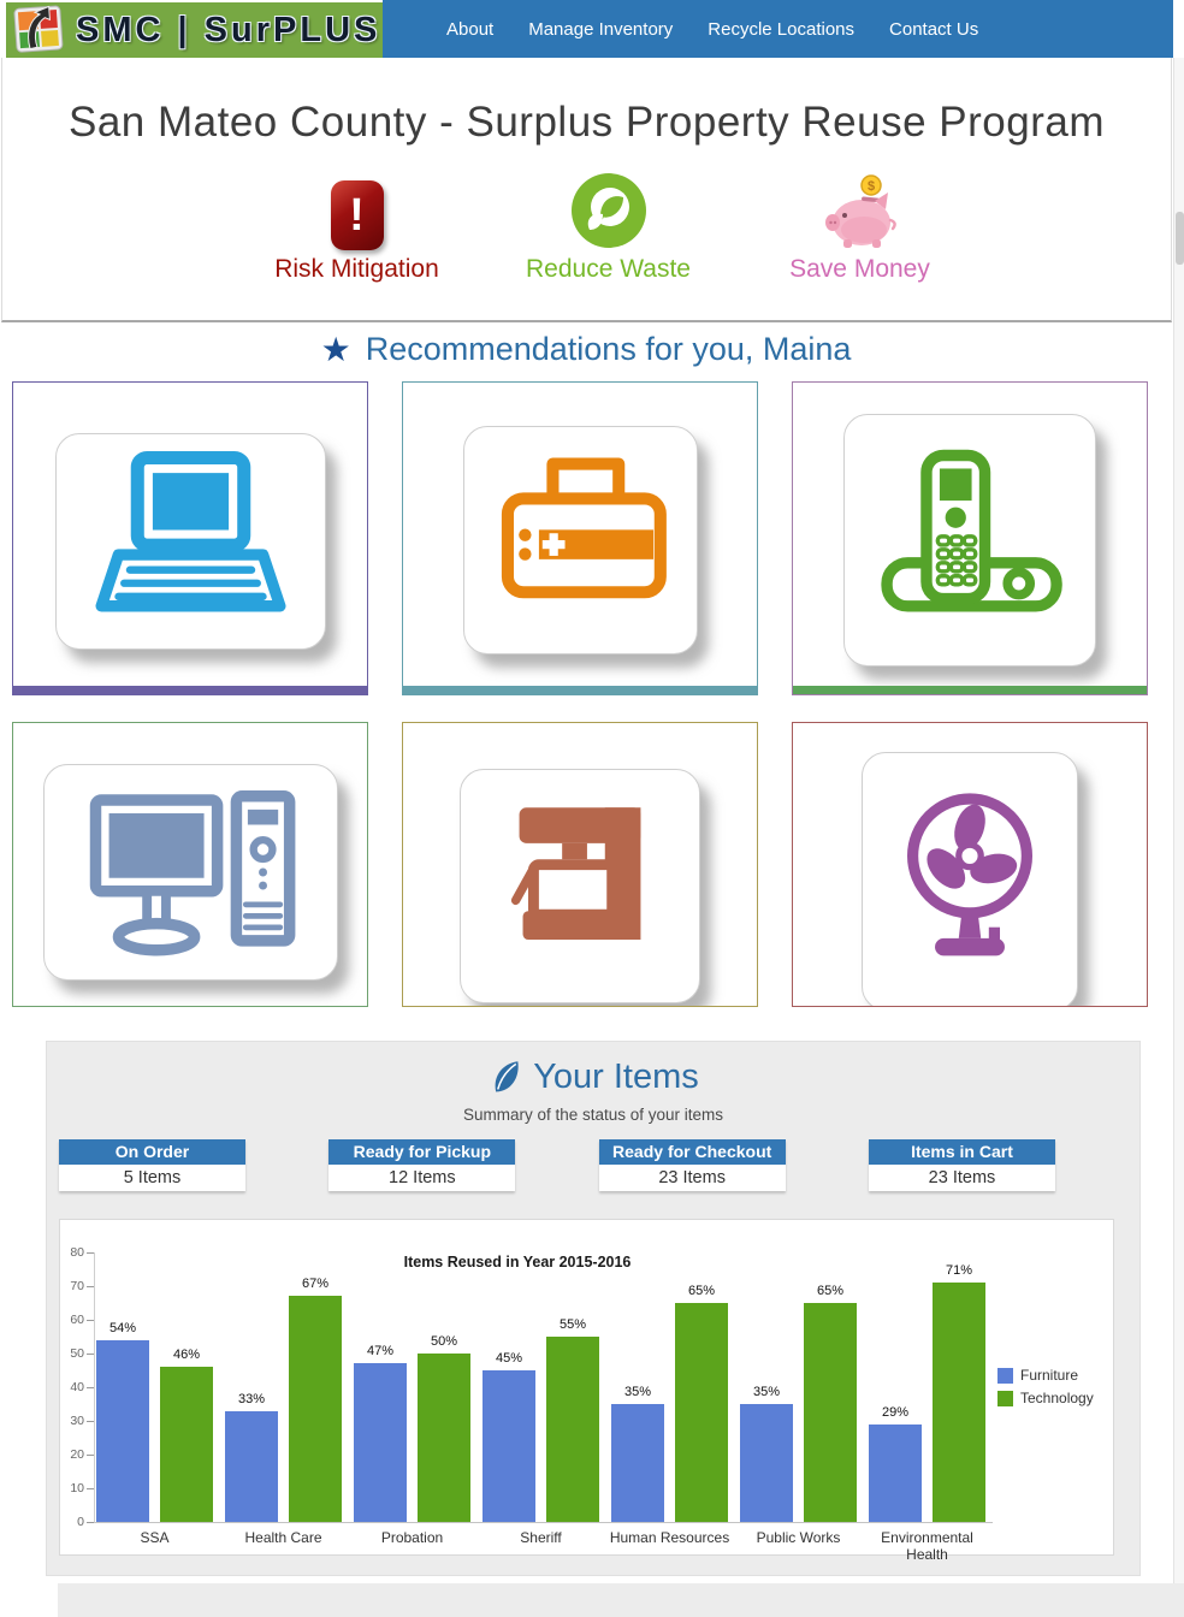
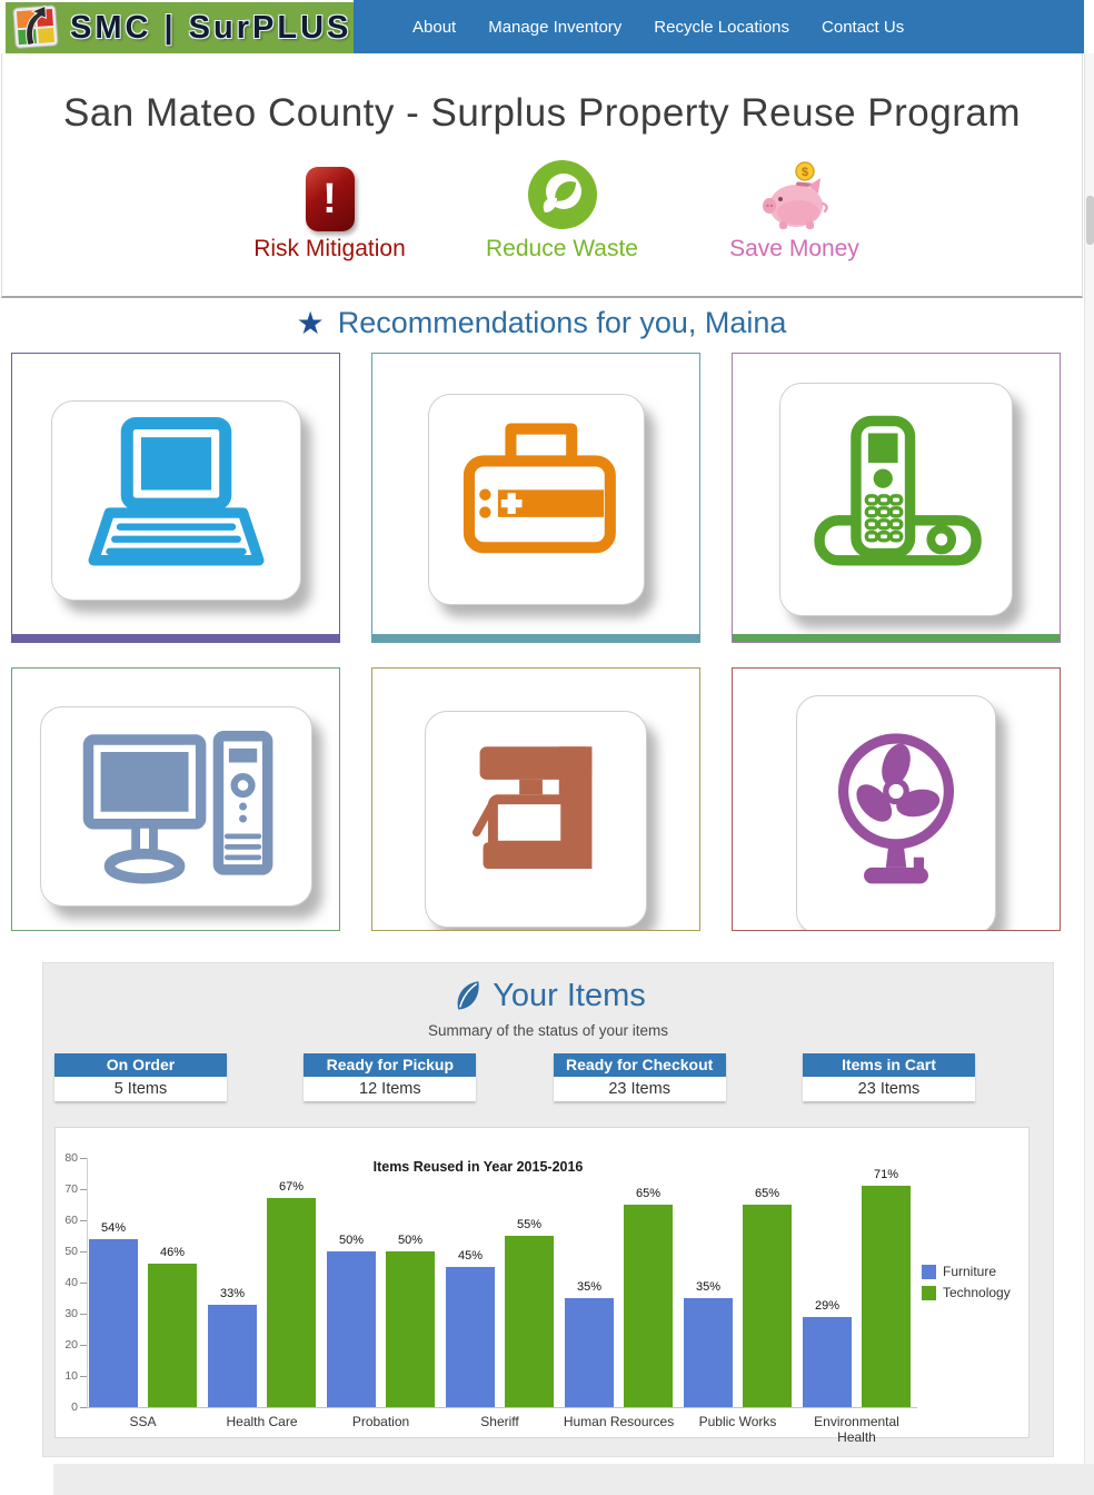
Furniture/Probation: 47% -> 50%
